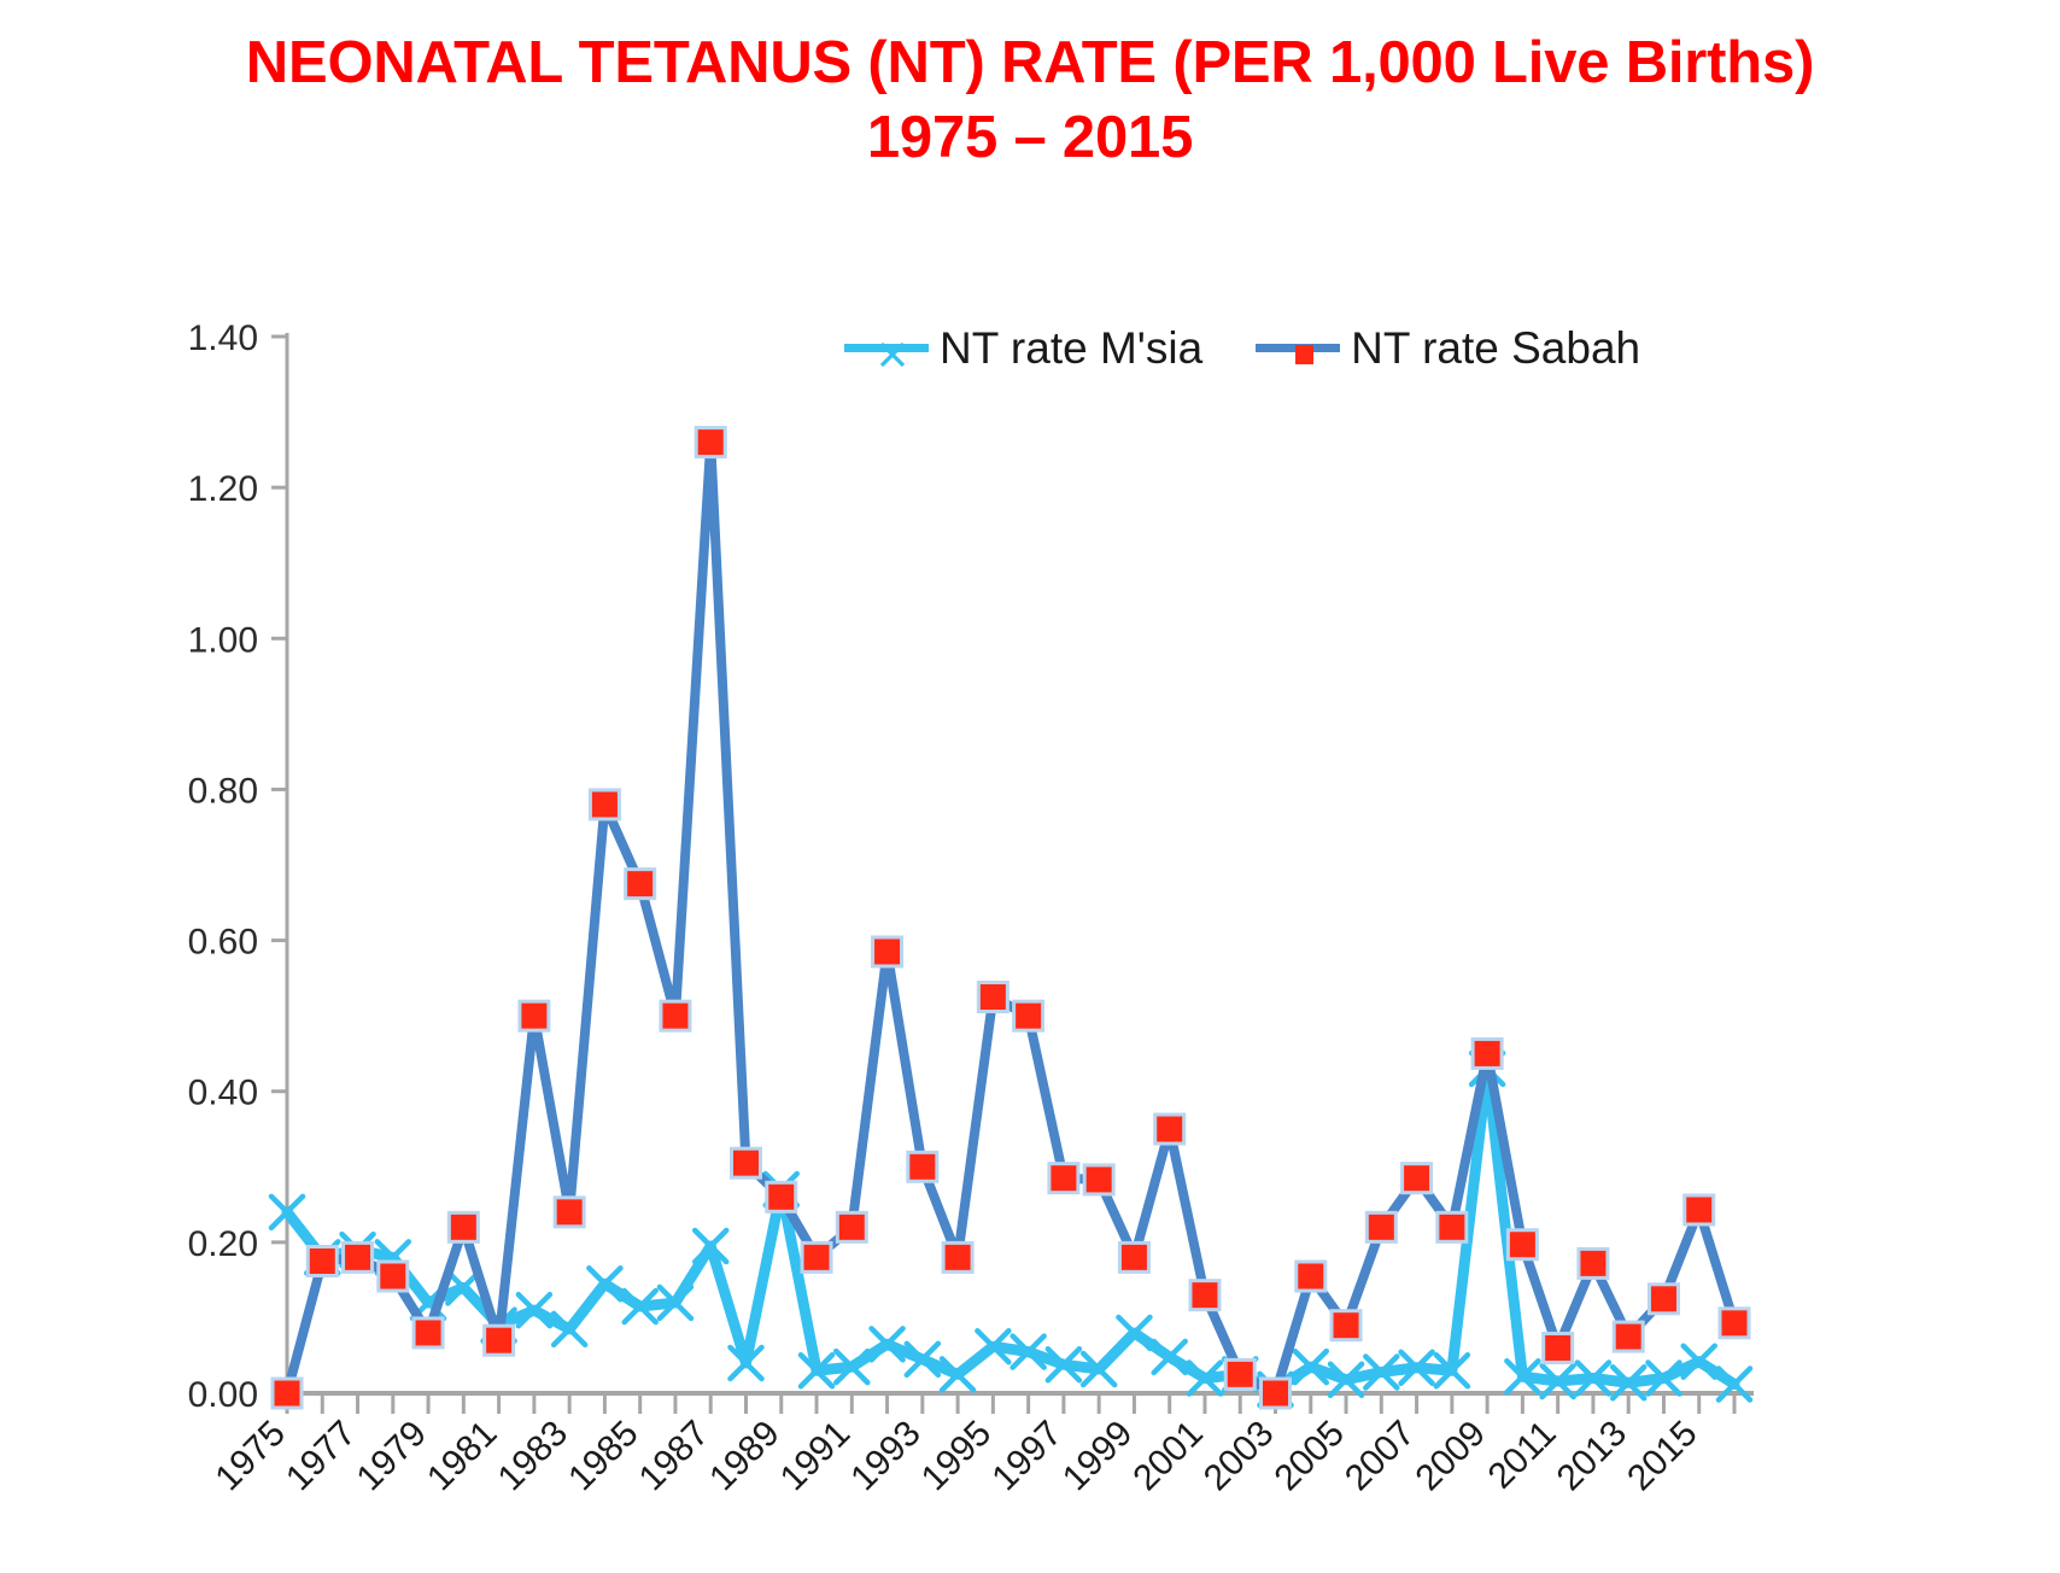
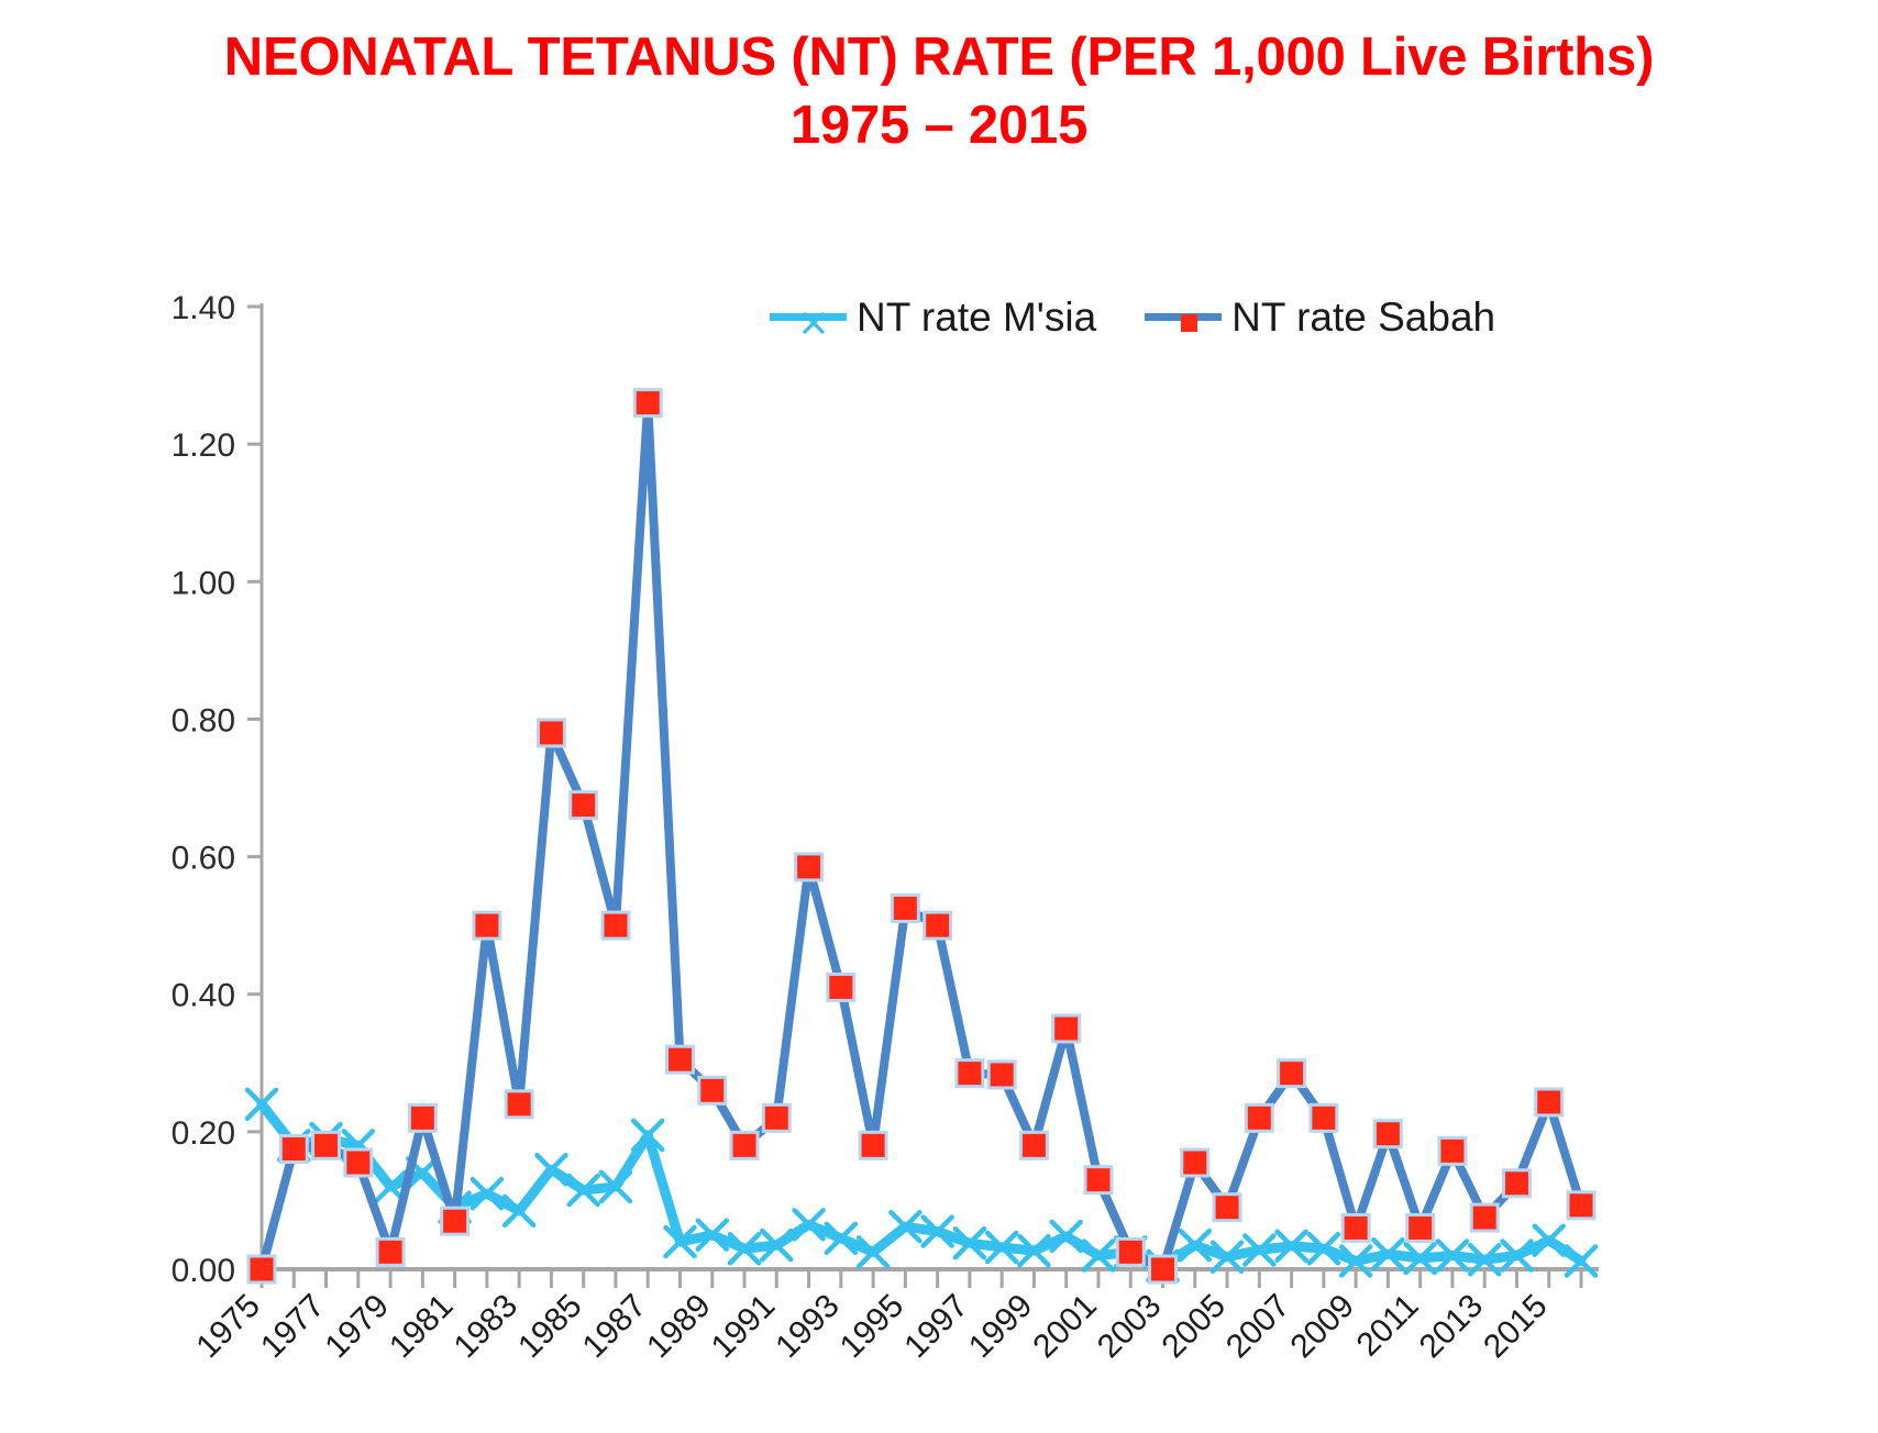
NT rate Sabah/1979: 0.08 -> 0.03
NT rate M'sia/1989: 0.27 -> 0.05
NT rate Sabah/1993: 0.30 -> 0.41
NT rate M'sia/1999: 0.08 -> 0.03
NT rate M'sia/2009: 0.43 -> 0.01
NT rate Sabah/2009: 0.45 -> 0.06
